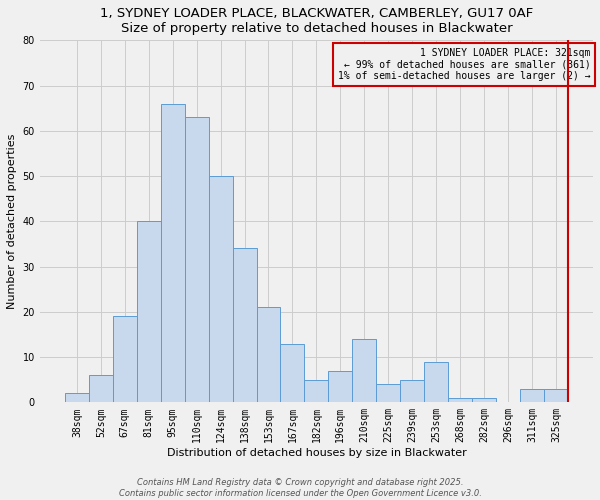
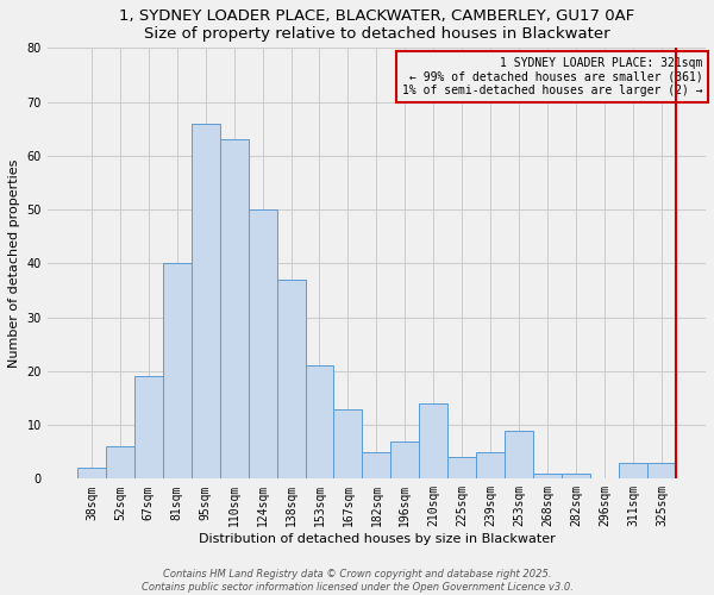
138sqm: 34 -> 37
